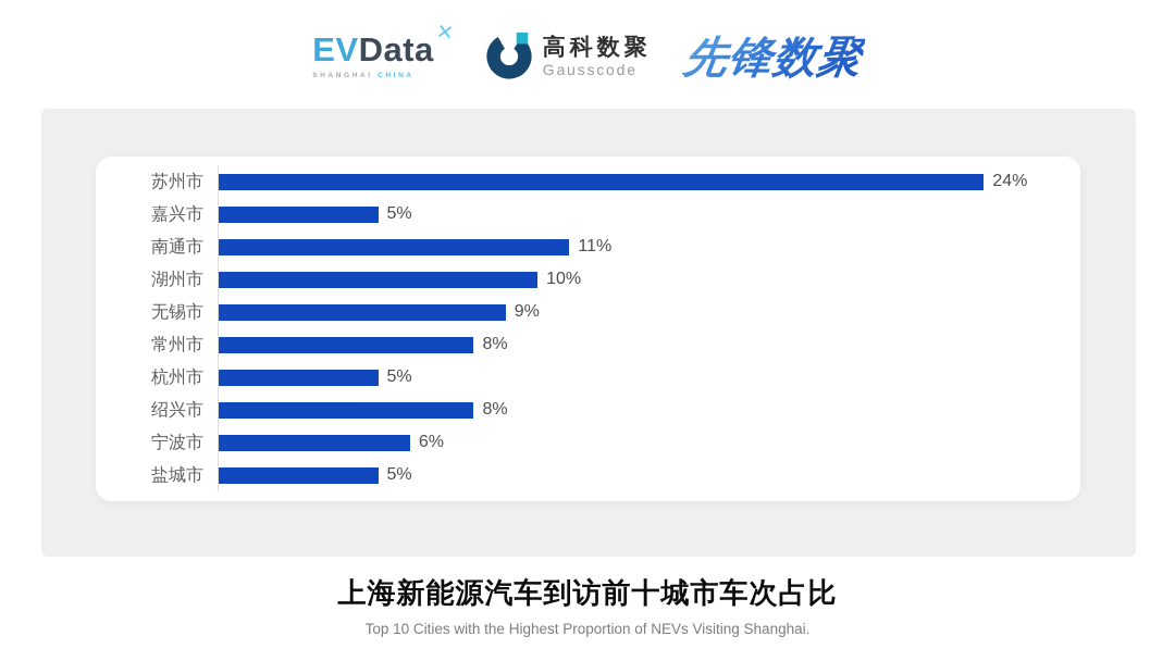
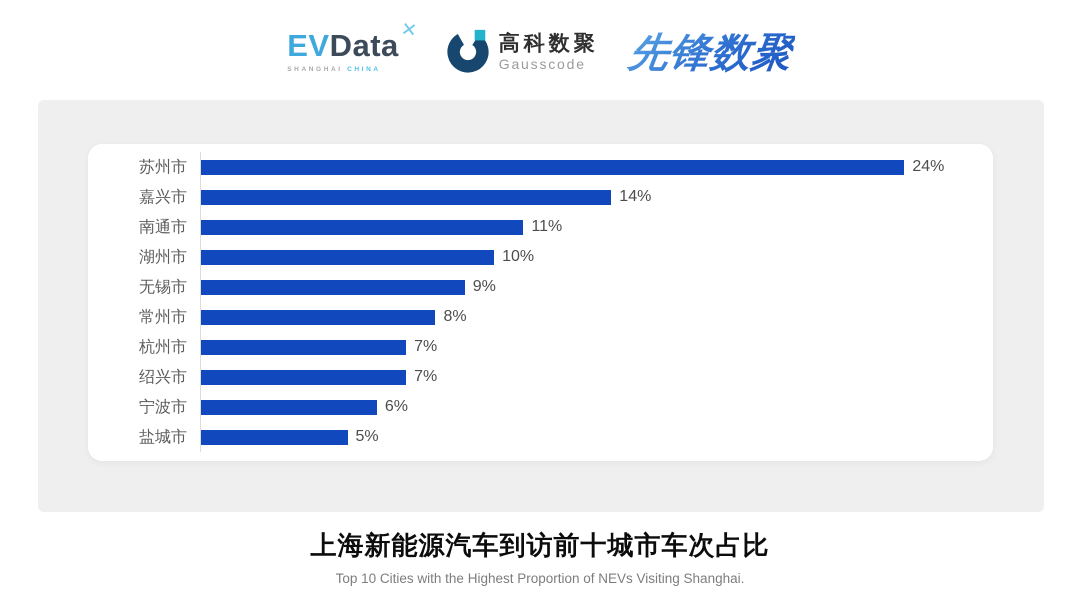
嘉兴市: 5% -> 14%
杭州市: 5% -> 7%
绍兴市: 8% -> 7%
